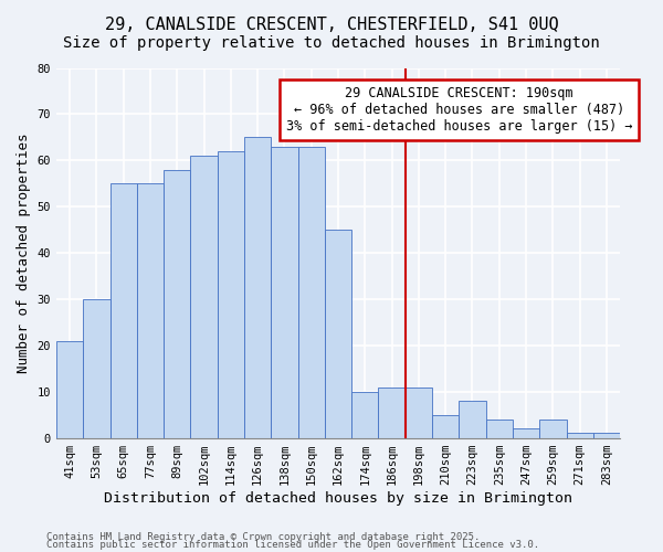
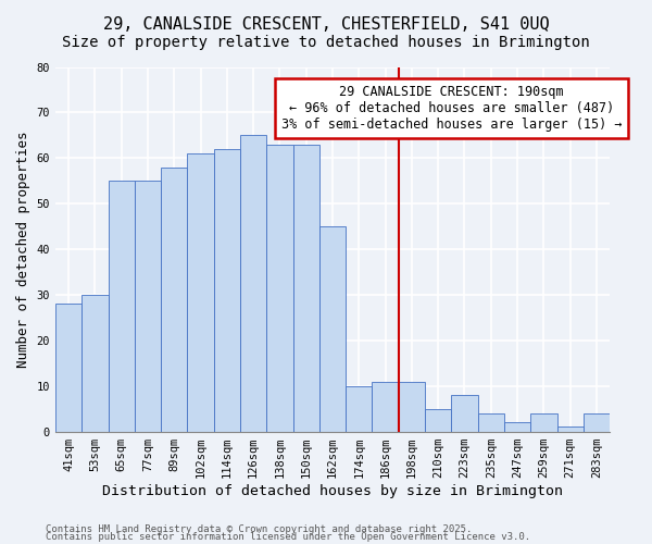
41sqm: 21 -> 28
283sqm: 1 -> 4
